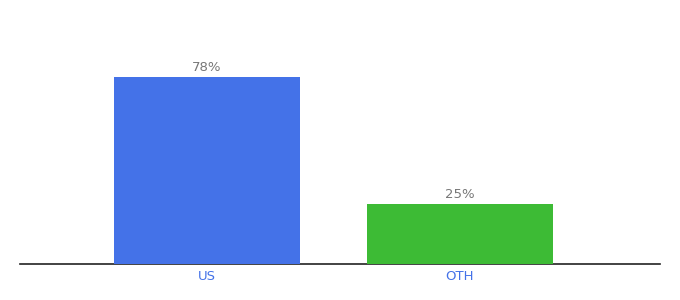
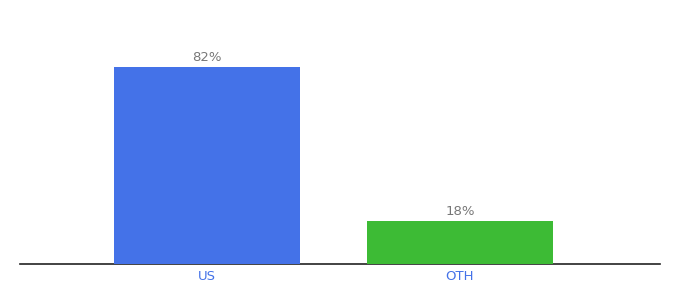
US: 78% -> 82%
OTH: 25% -> 18%
